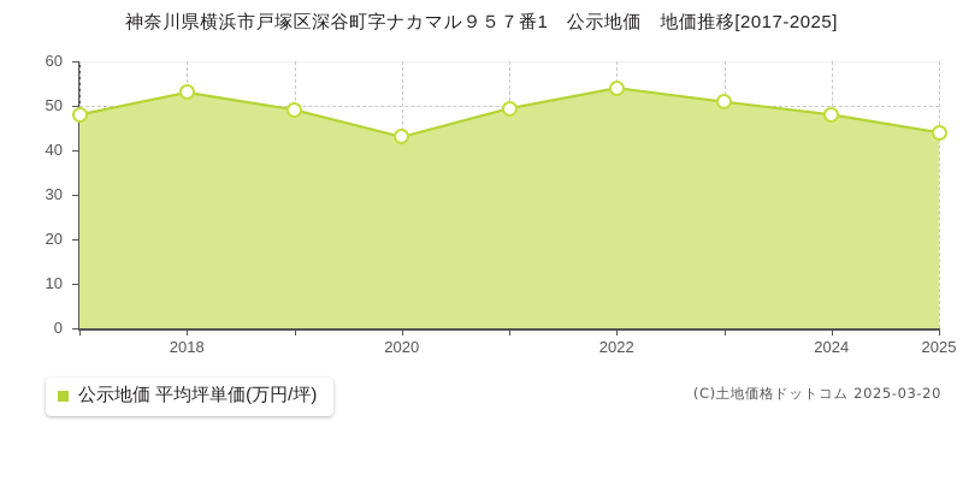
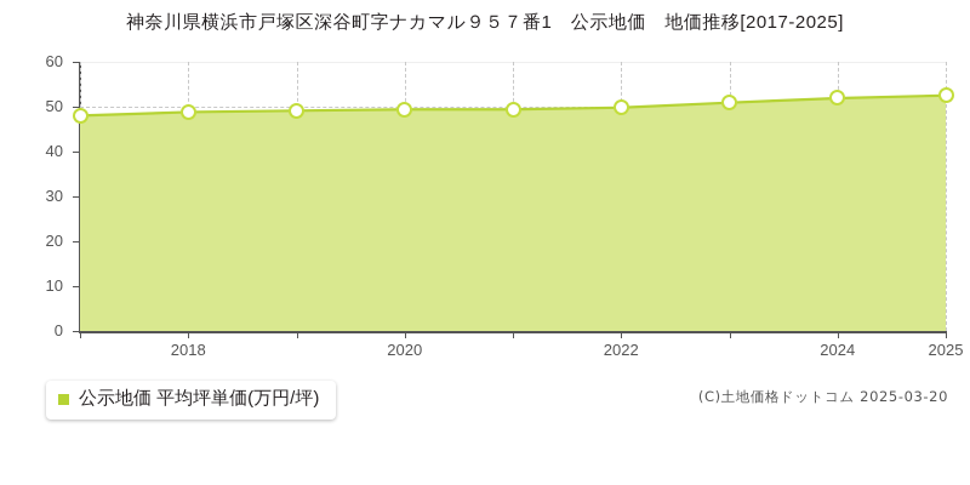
2018: 53 -> 49
2020: 43 -> 49
2022: 54 -> 50
2024: 48 -> 52
2025: 44 -> 52
